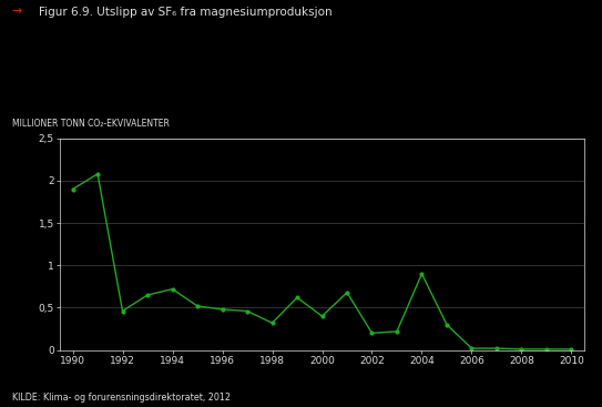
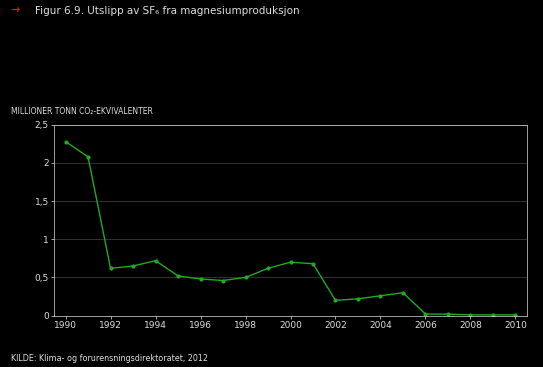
1990: 1,90 -> 2,28
1992: 0,46 -> 0,62
1998: 0,32 -> 0,50
2000: 0,40 -> 0,70
2004: 0,90 -> 0,26
